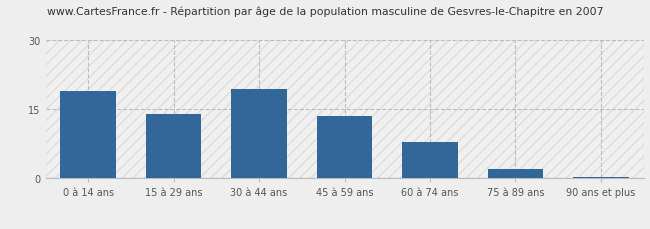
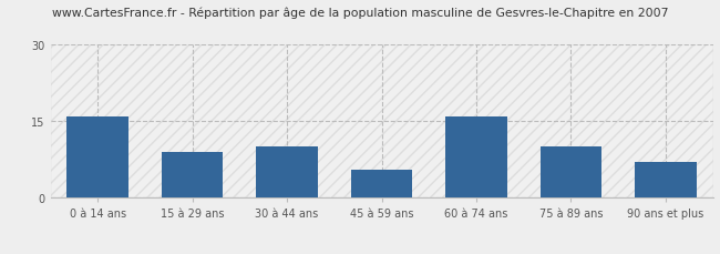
0 à 14 ans: 19.0 -> 16.0
15 à 29 ans: 14.0 -> 9.0
30 à 44 ans: 19.5 -> 10.0
45 à 59 ans: 13.5 -> 5.5
60 à 74 ans: 8.0 -> 16.0
75 à 89 ans: 2.0 -> 10.0
90 ans et plus: 0.3 -> 7.0
